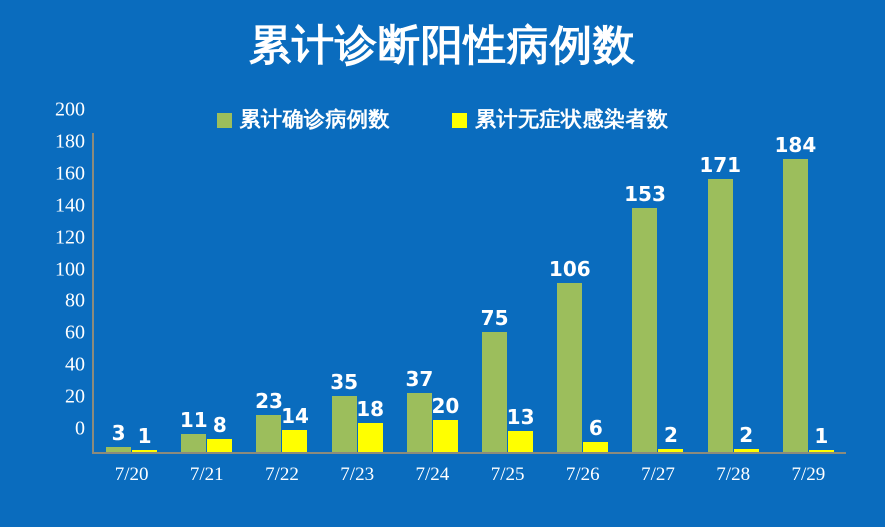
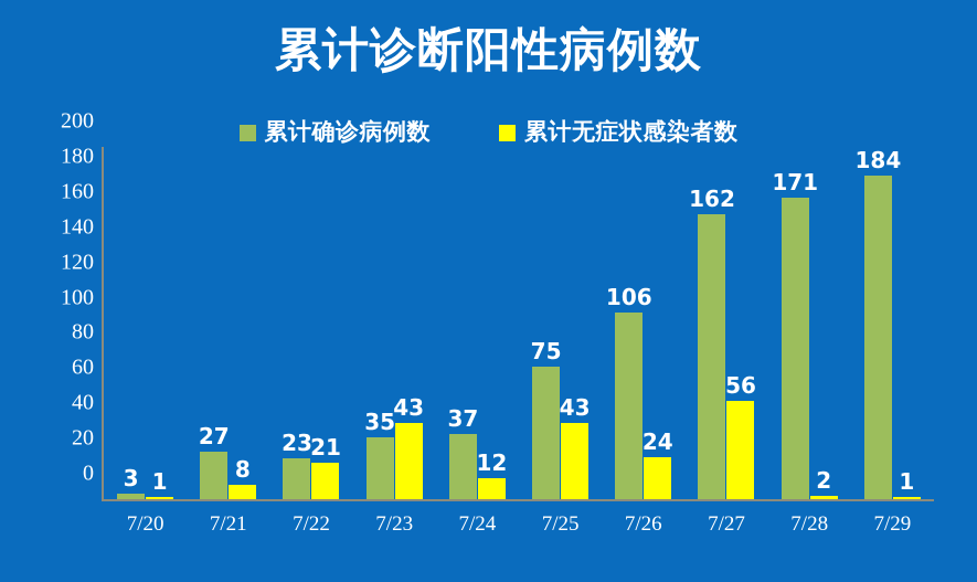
累计确诊病例数/7/21: 11 -> 27
累计无症状感染者数/7/22: 14 -> 21
累计无症状感染者数/7/23: 18 -> 43
累计无症状感染者数/7/24: 20 -> 12
累计无症状感染者数/7/25: 13 -> 43
累计无症状感染者数/7/26: 6 -> 24
累计确诊病例数/7/27: 153 -> 162
累计无症状感染者数/7/27: 2 -> 56
